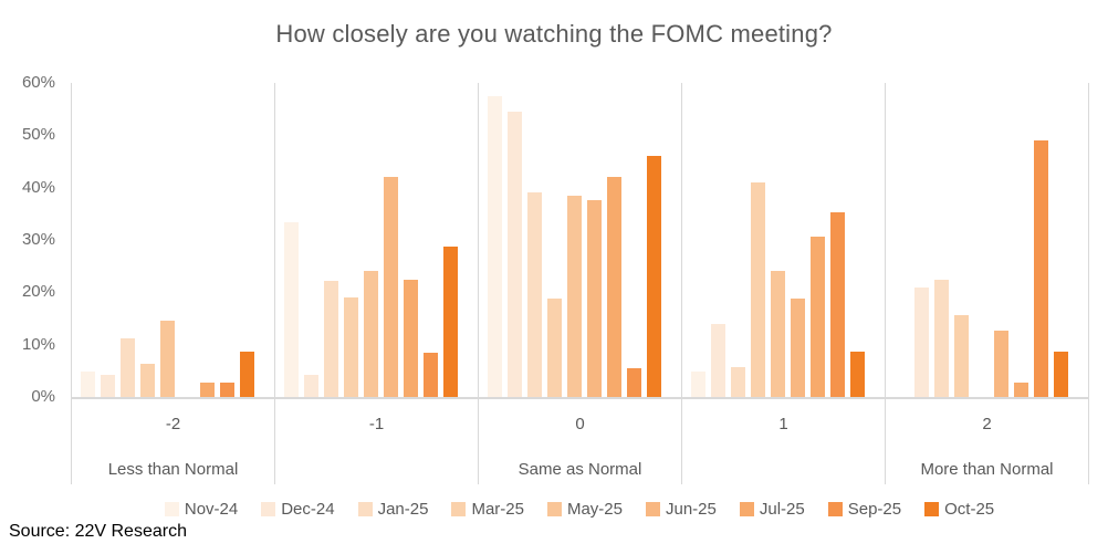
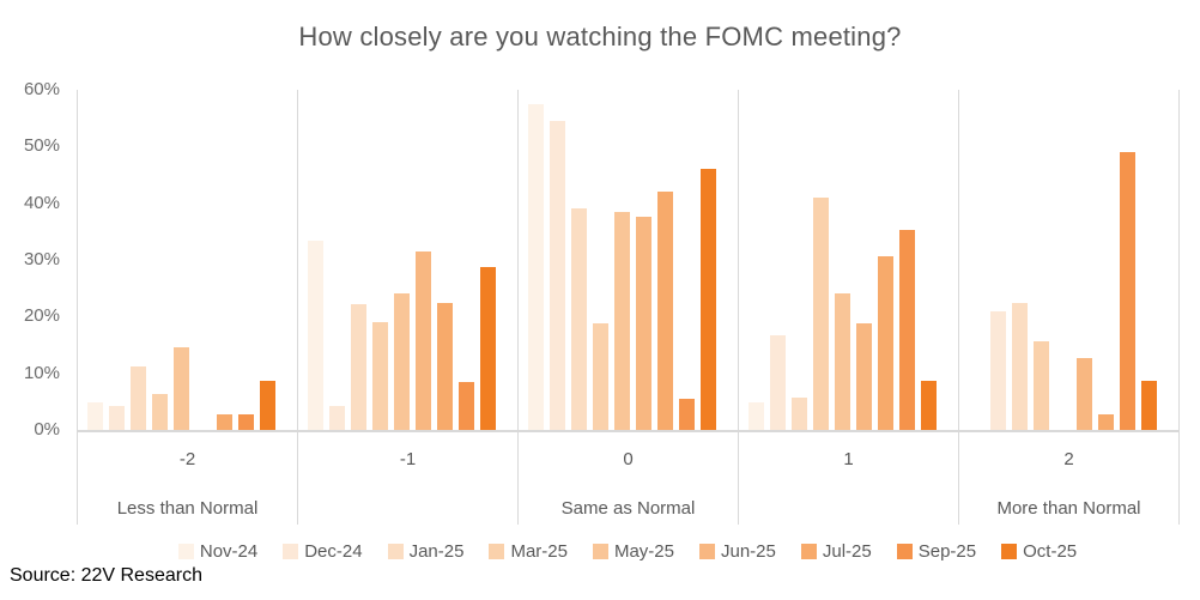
Jun-25/-1: 42% -> 31%
Dec-24/1: 14% -> 17%
